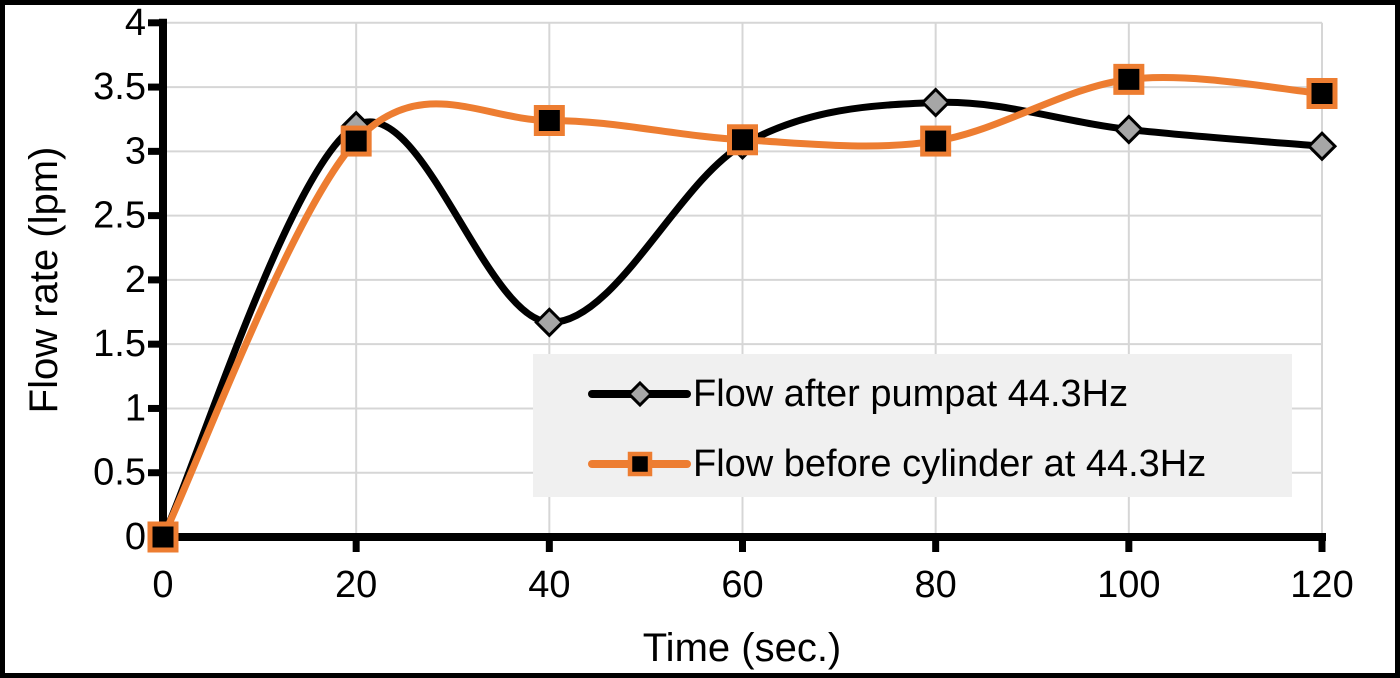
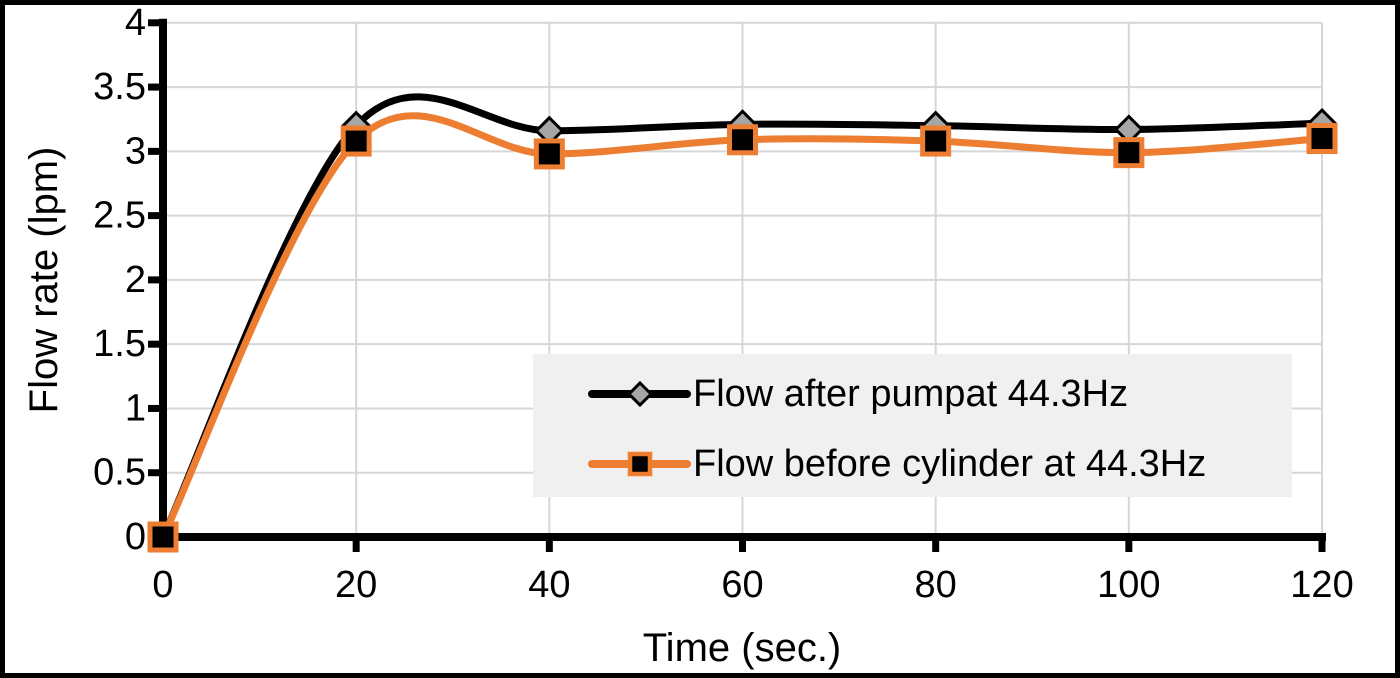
Flow after pumpat 44.3Hz/40: 1.67 -> 3.16
Flow before cylinder at 44.3Hz/40: 3.24 -> 2.98
Flow after pumpat 44.3Hz/60: 3.05 -> 3.21
Flow after pumpat 44.3Hz/80: 3.38 -> 3.20
Flow before cylinder at 44.3Hz/100: 3.56 -> 2.99
Flow after pumpat 44.3Hz/120: 3.04 -> 3.22
Flow before cylinder at 44.3Hz/120: 3.45 -> 3.10
